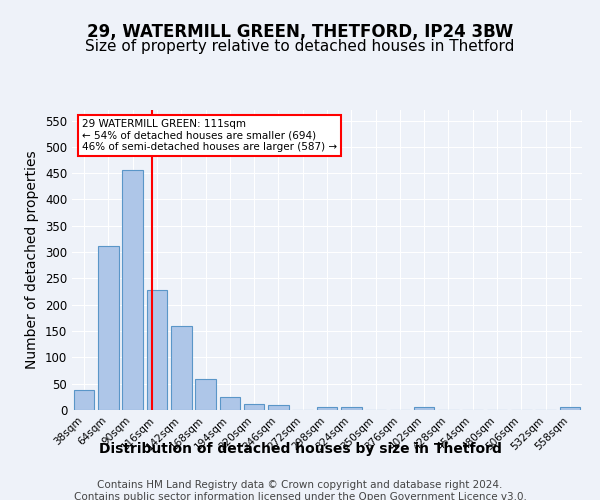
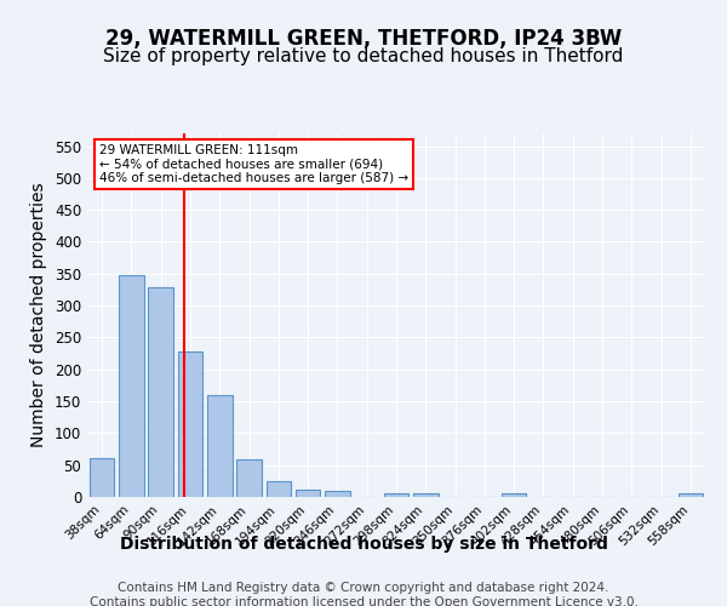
38sqm: 38 -> 60
64sqm: 311 -> 348
90sqm: 456 -> 328
